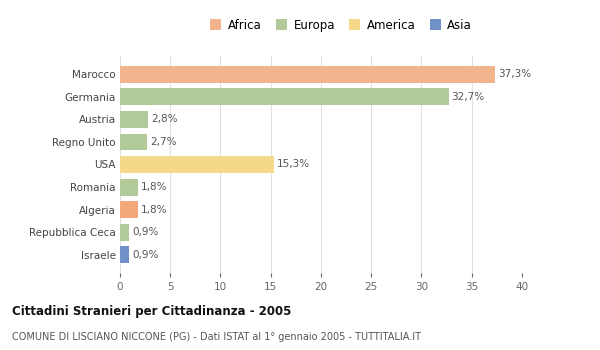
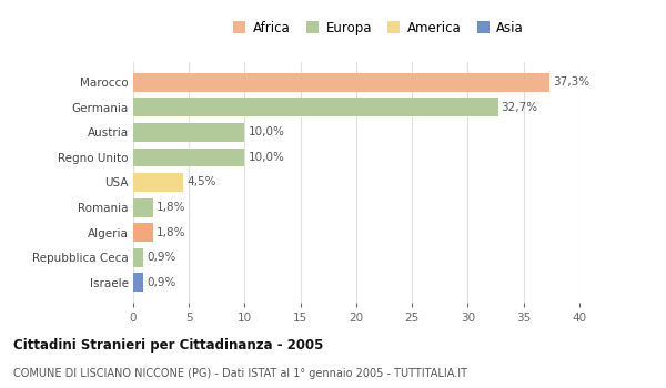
Austria: 2,8% -> 10,0%
Regno Unito: 2,7% -> 10,0%
USA: 15,3% -> 4,5%
